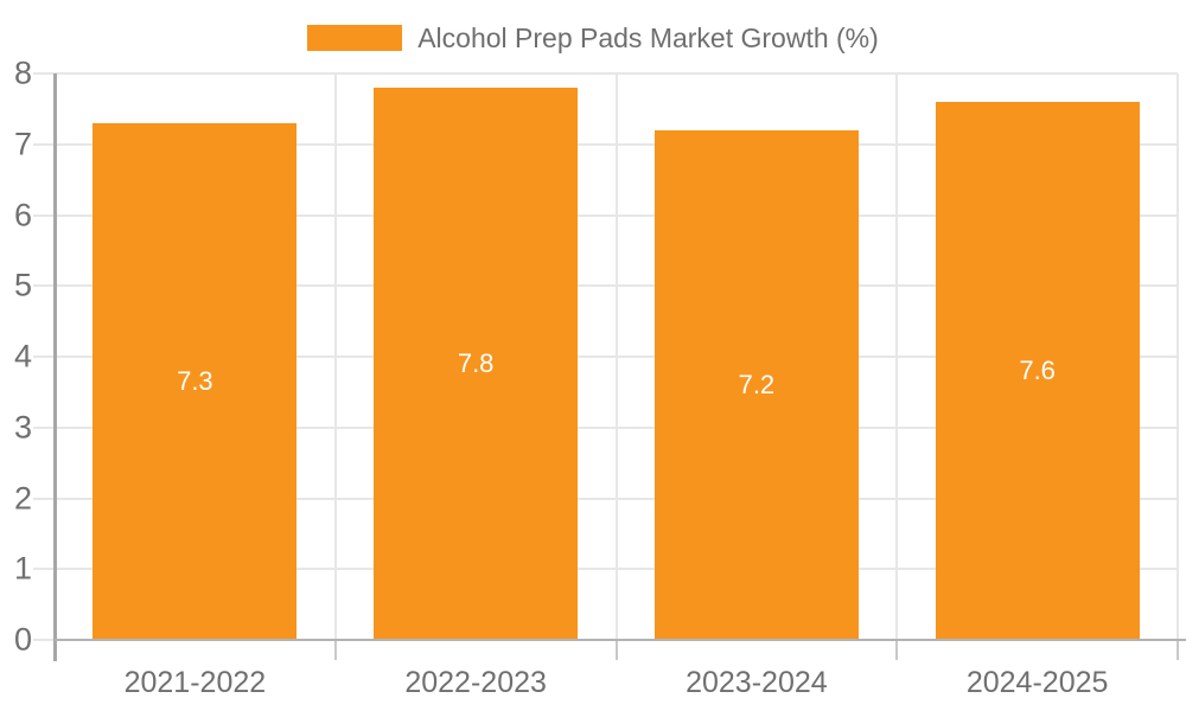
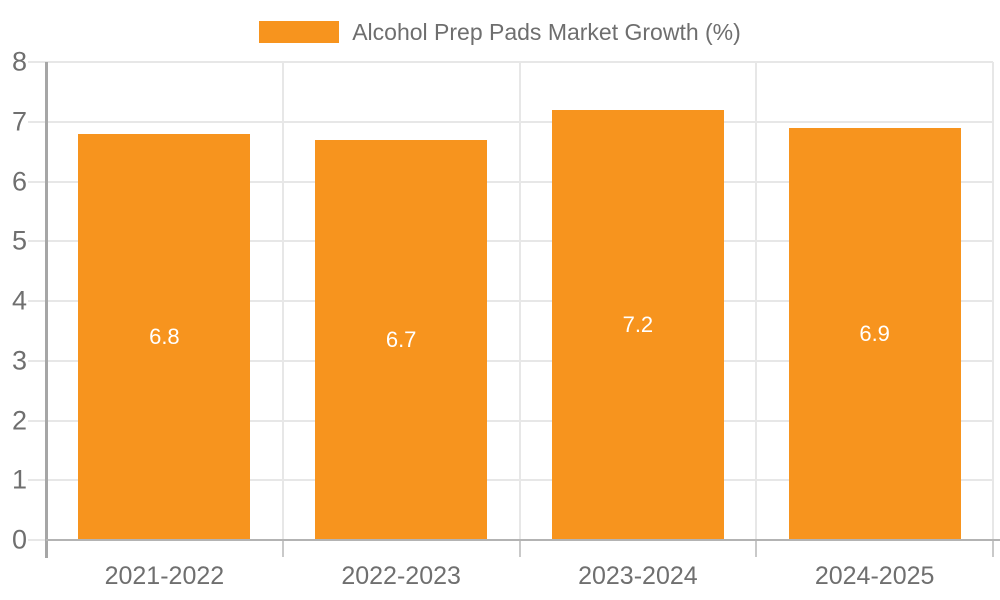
2021-2022: 7.3 -> 6.8
2022-2023: 7.8 -> 6.7
2024-2025: 7.6 -> 6.9
